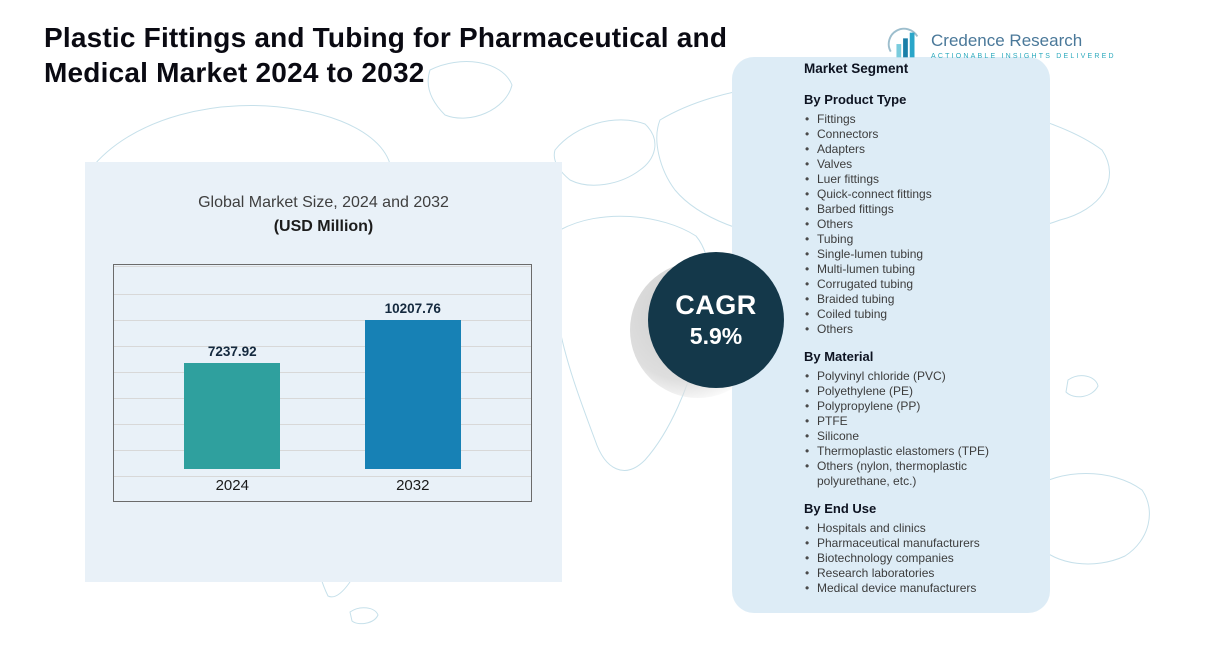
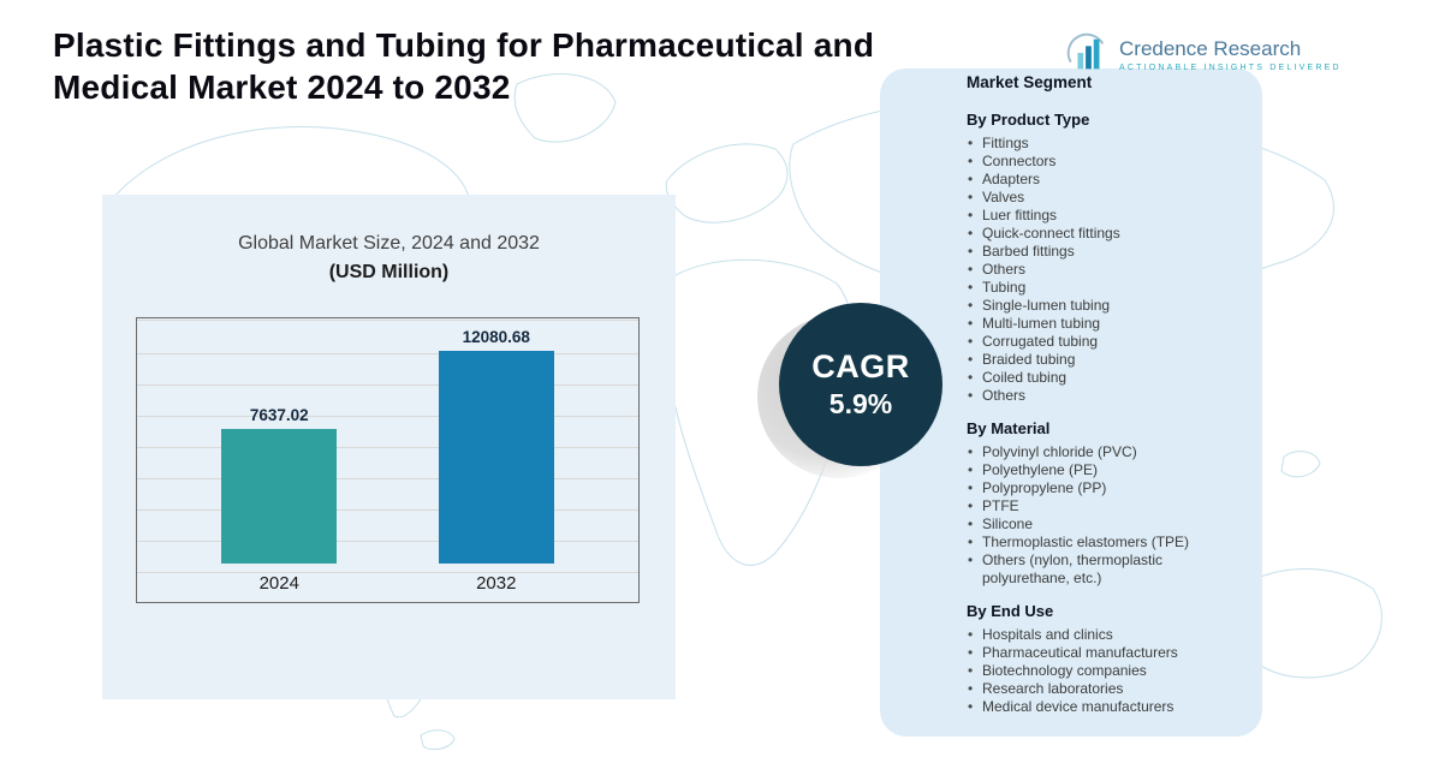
2024: 7237.92 -> 7637.02
2032: 10207.76 -> 12080.68
